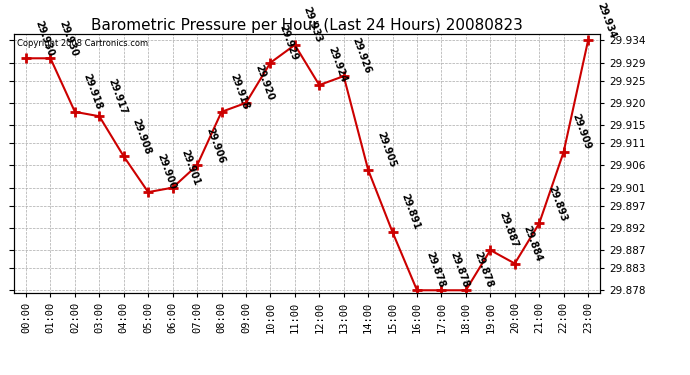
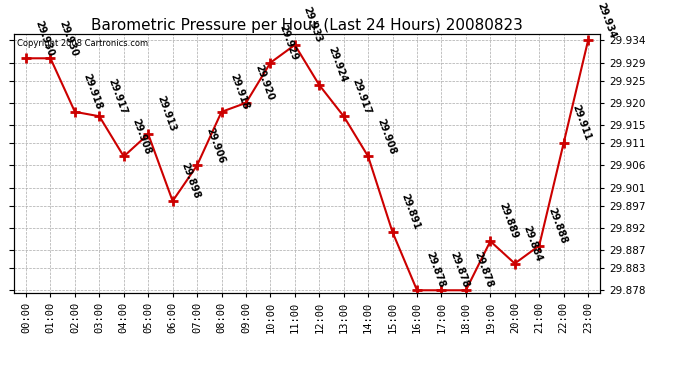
05:00: 29.900 -> 29.913
06:00: 29.901 -> 29.898
13:00: 29.926 -> 29.917
14:00: 29.905 -> 29.908
19:00: 29.887 -> 29.889
21:00: 29.893 -> 29.888
22:00: 29.909 -> 29.911
